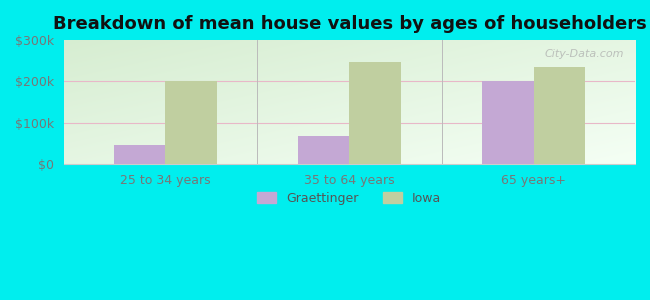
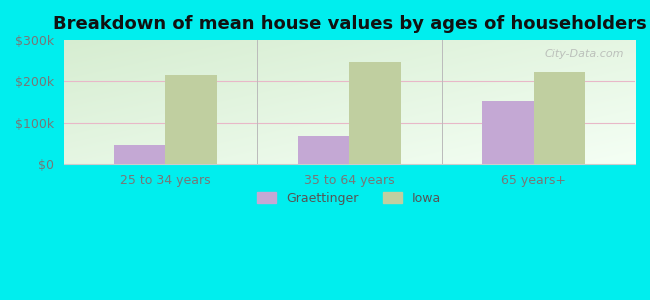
Iowa/25 to 34 years: $200k -> $215k
Graettinger/65 years+: $200k -> $152k
Iowa/65 years+: $235k -> $222k
